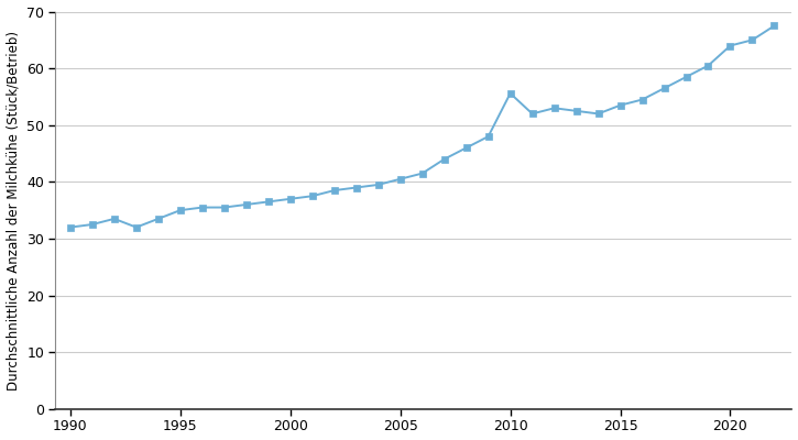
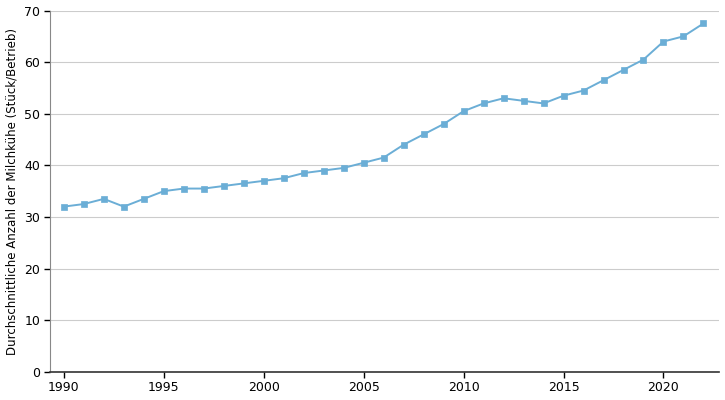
2010: 55.6 -> 50.5
